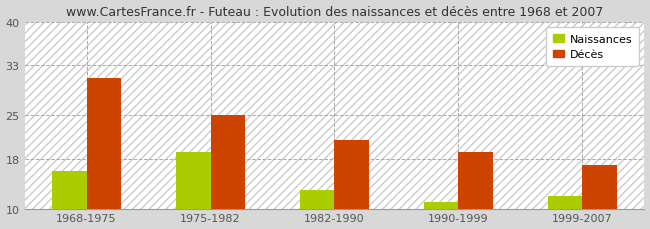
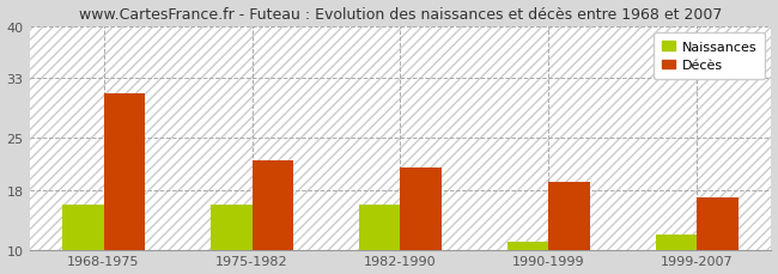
Naissances/1975-1982: 19 -> 16
Décès/1975-1982: 25 -> 22
Naissances/1982-1990: 13 -> 16
